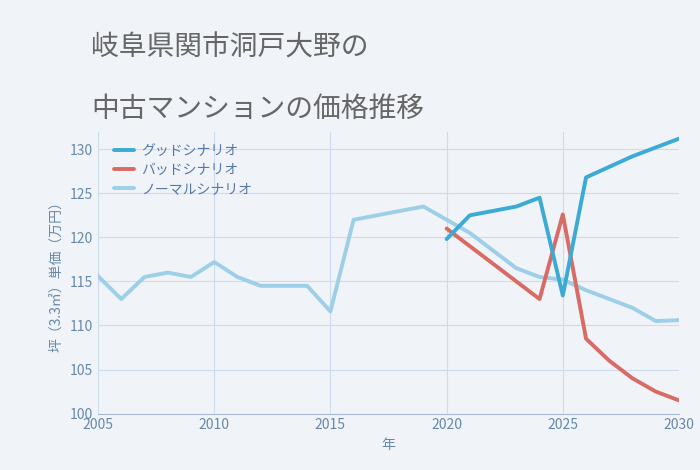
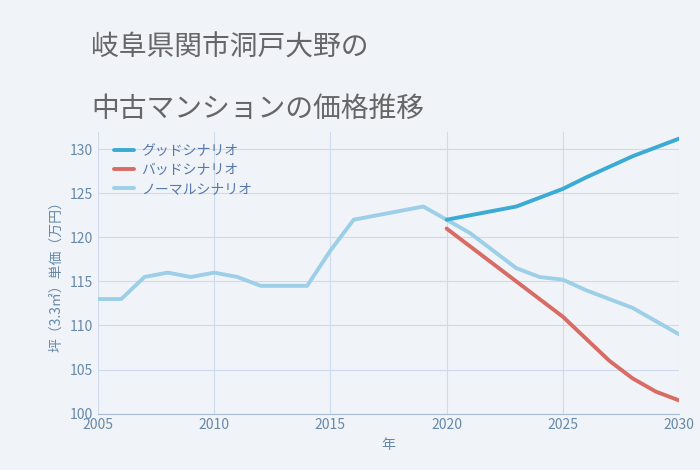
ノーマルシナリオ/2005: 115.6 -> 113.0
ノーマルシナリオ/2010: 117.2 -> 116.0
ノーマルシナリオ/2015: 111.6 -> 118.5
グッドシナリオ/2020: 119.8 -> 122.0
グッドシナリオ/2025: 113.4 -> 125.5
バッドシナリオ/2025: 122.6 -> 111.0
ノーマルシナリオ/2030: 110.6 -> 109.0
